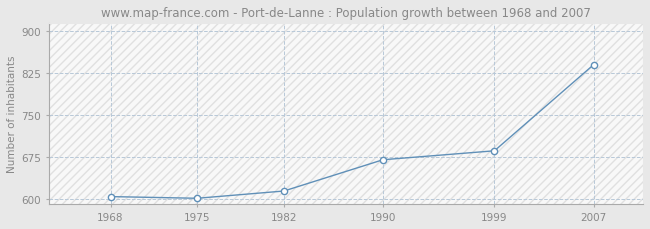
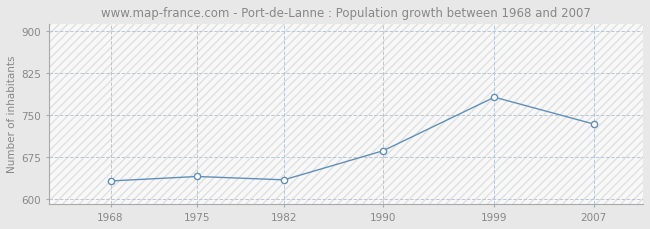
1968: 604 -> 632
1975: 601 -> 640
1982: 614 -> 634
1990: 670 -> 686
1999: 686 -> 782
2007: 840 -> 734
